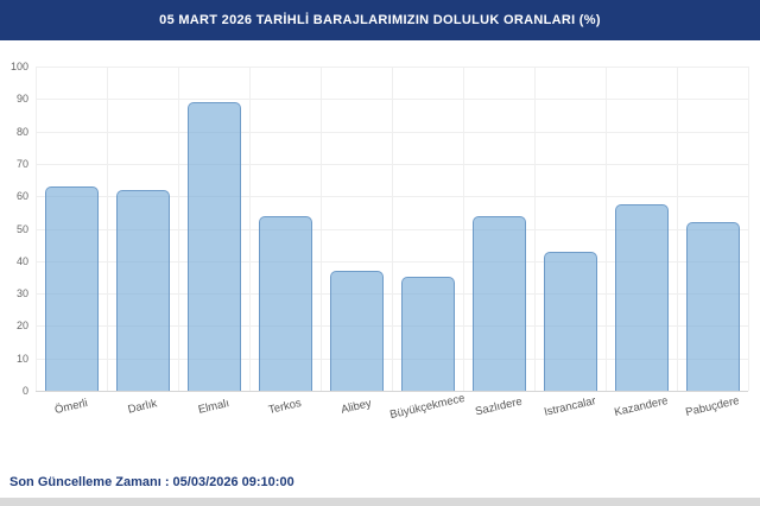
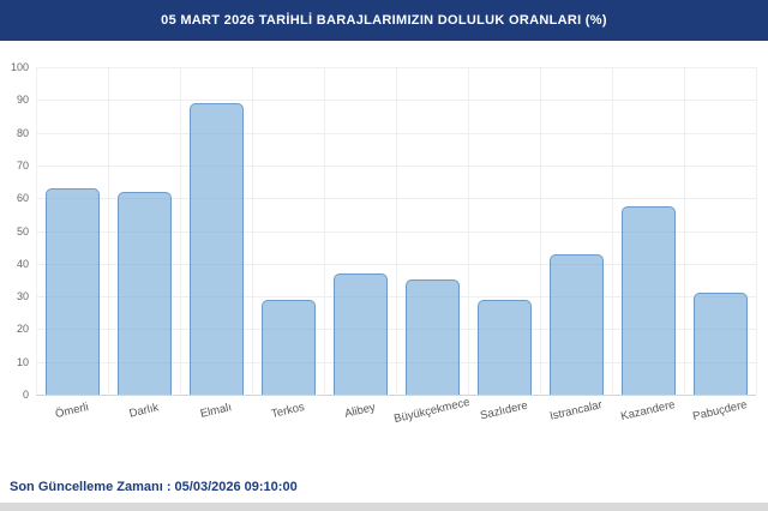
Terkos: 54 -> 29
Sazlıdere: 54 -> 29
Pabuçdere: 52 -> 31
